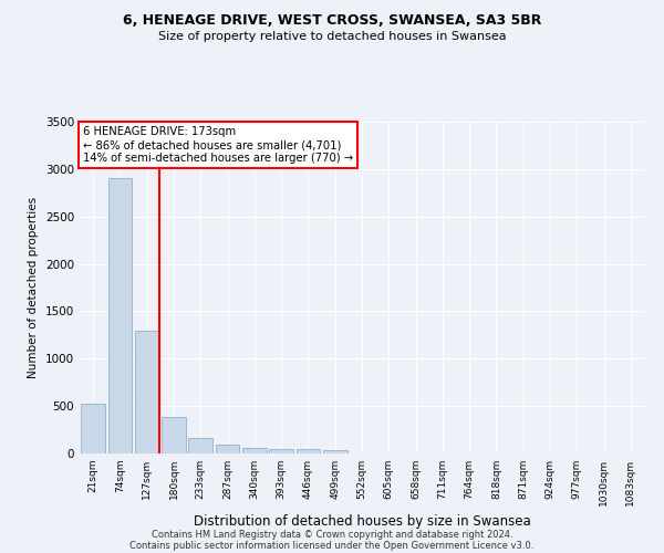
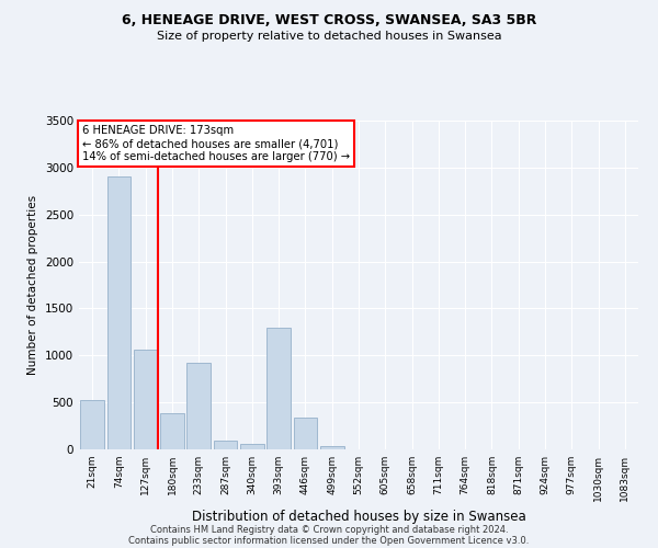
127sqm: 1300 -> 1060
233sqm: 160 -> 920
393sqm: 50 -> 1300
446sqm: 50 -> 340
